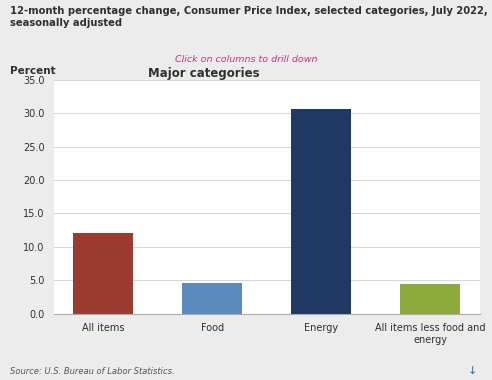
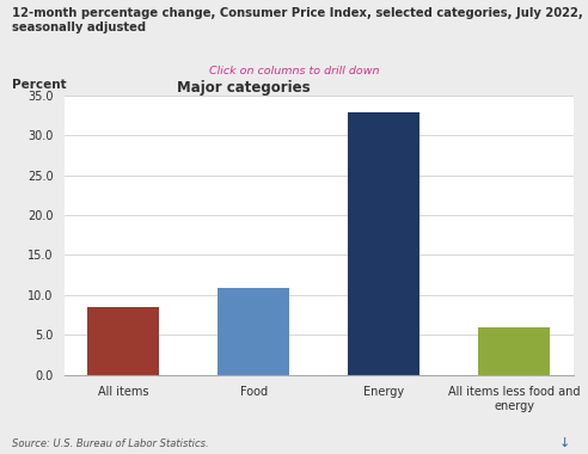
All items: 12.0 -> 8.5
Food: 4.6 -> 10.9
Energy: 30.6 -> 32.9
All items less food and energy: 4.4 -> 5.9
